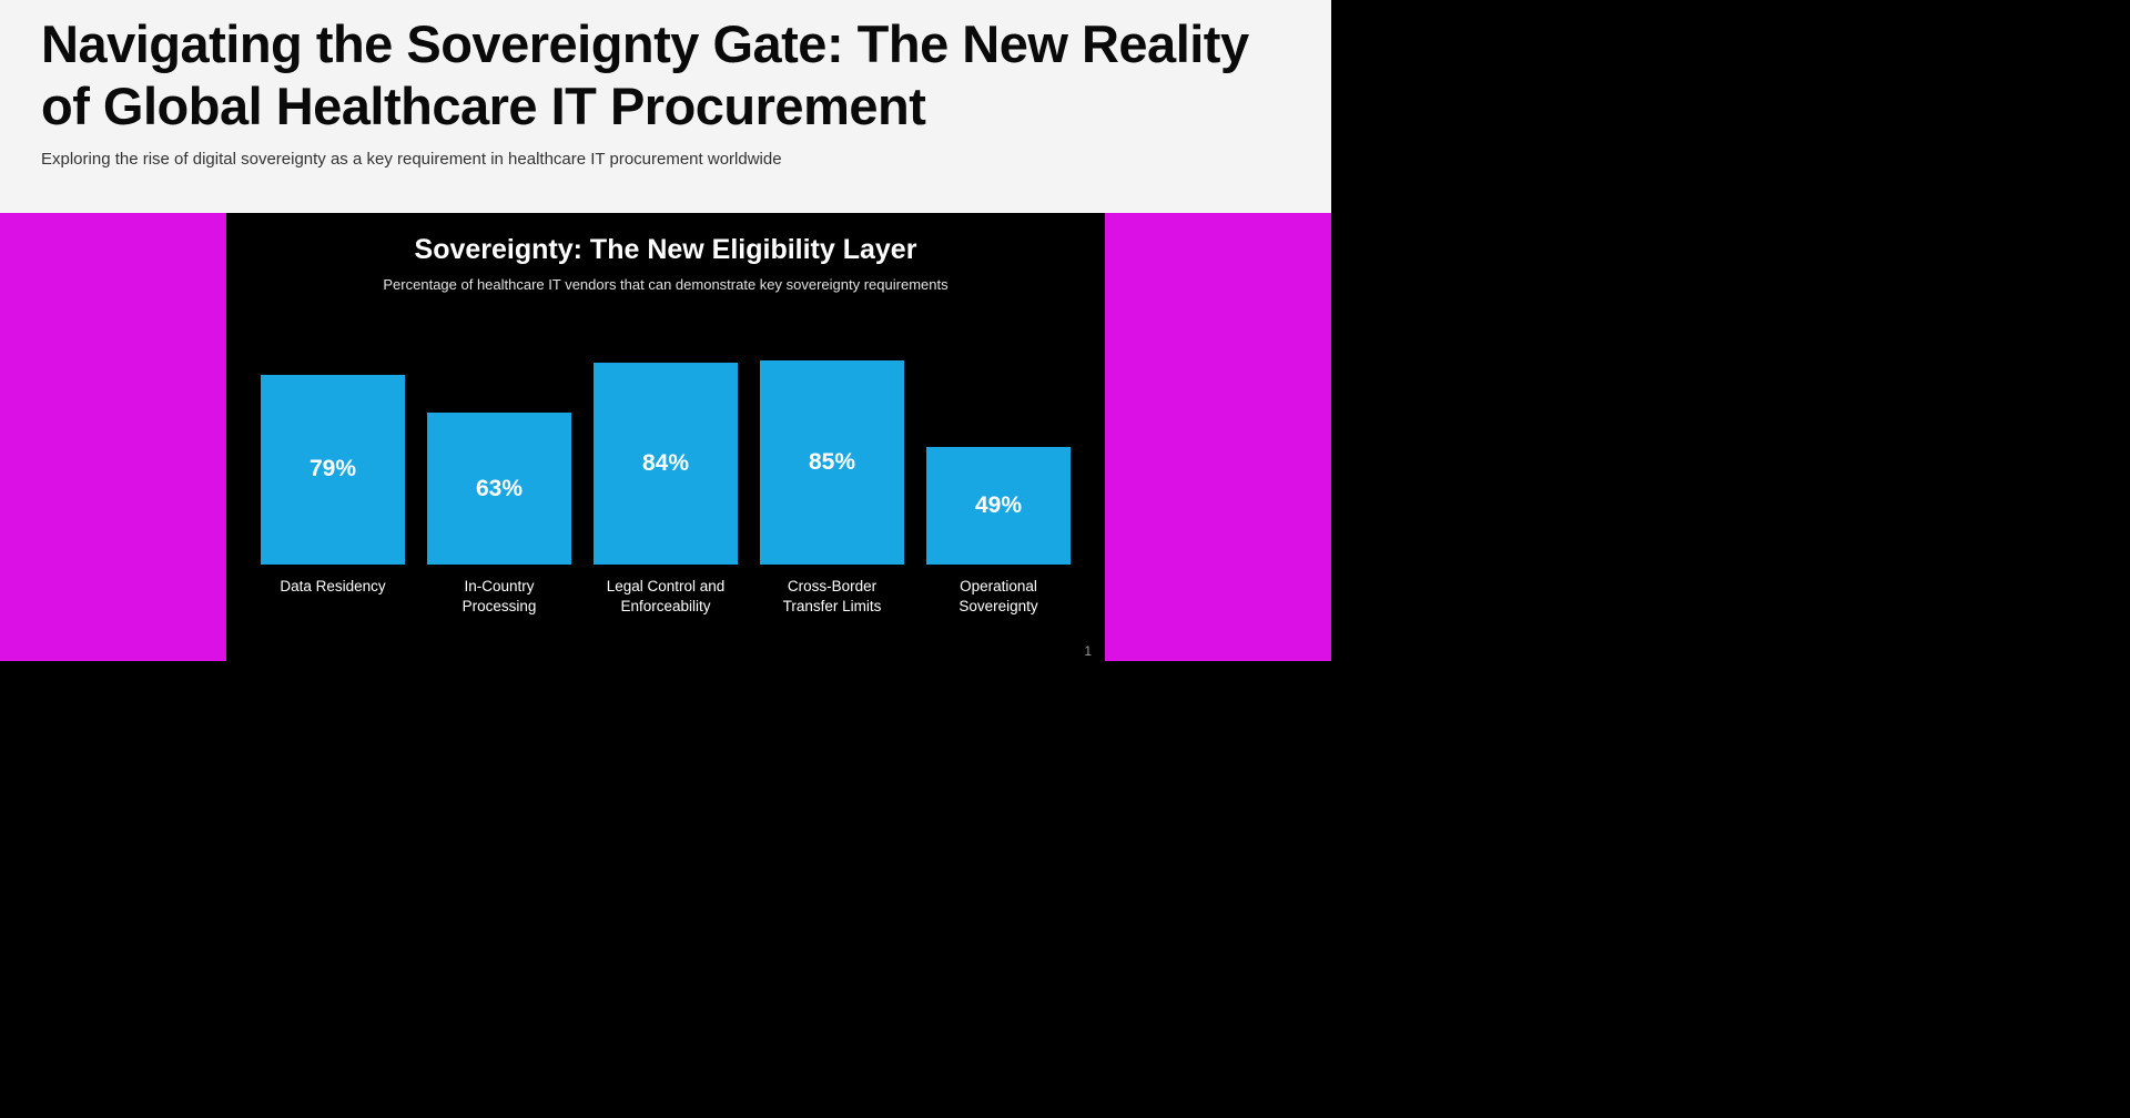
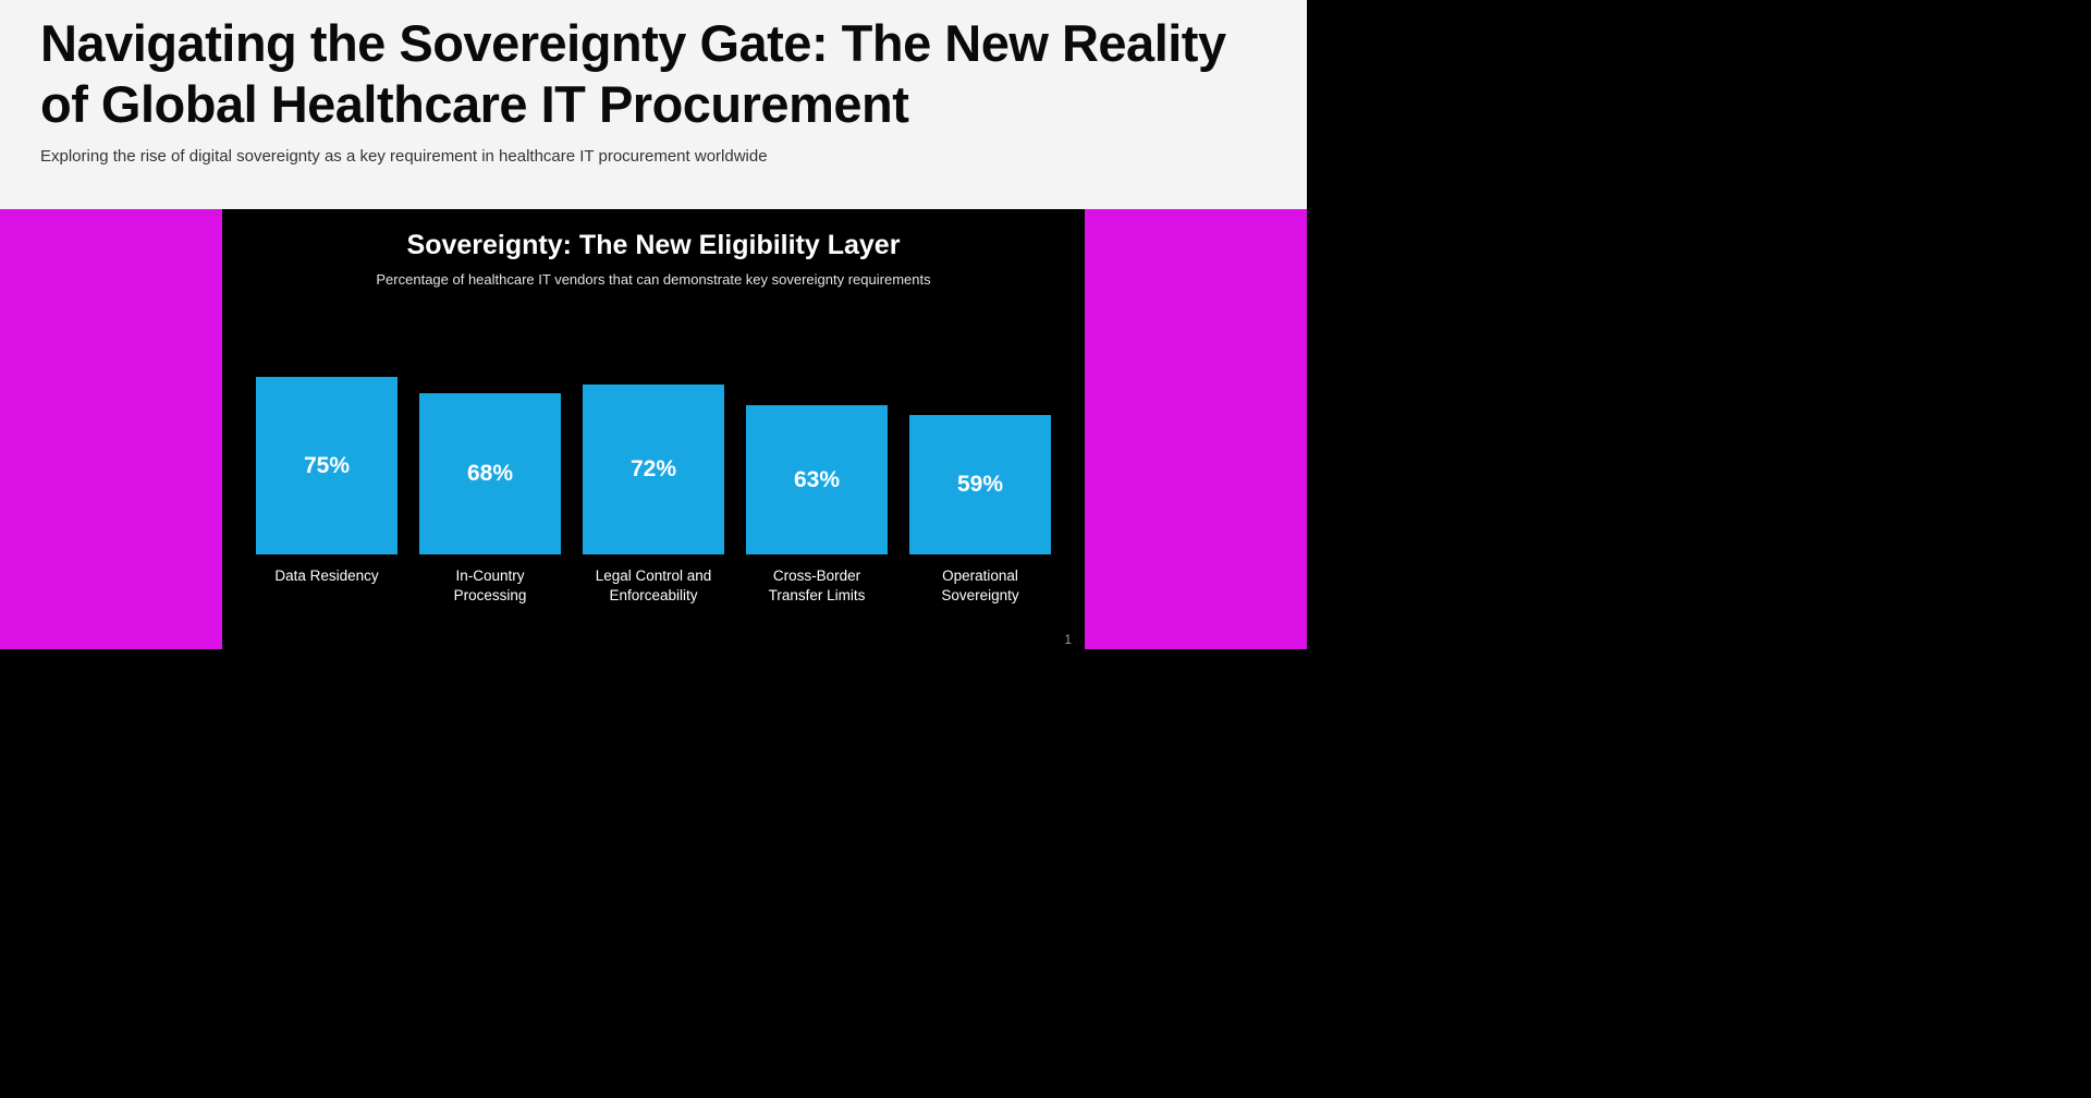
Data Residency: 79% -> 75%
In-Country Processing: 63% -> 68%
Legal Control and Enforceability: 84% -> 72%
Cross-Border Transfer Limits: 85% -> 63%
Operational Sovereignty: 49% -> 59%
